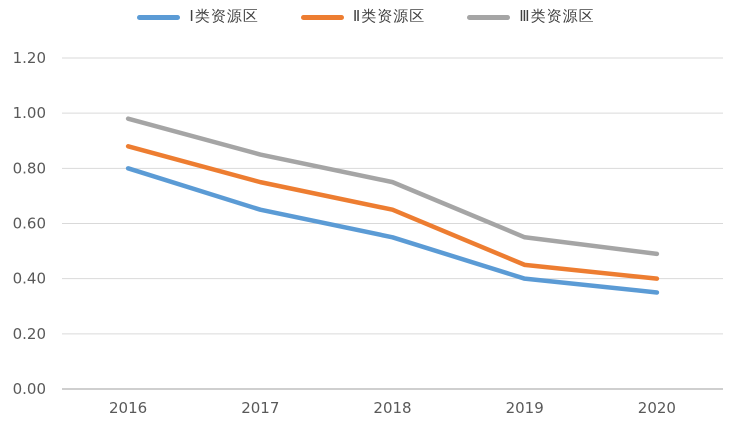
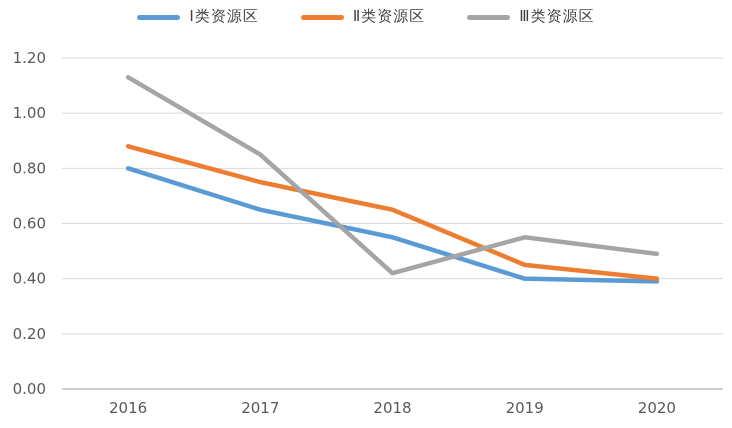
Ⅲ类资源区/2016: 0.98 -> 1.13
Ⅲ类资源区/2018: 0.75 -> 0.42
Ⅰ类资源区/2020: 0.35 -> 0.39
